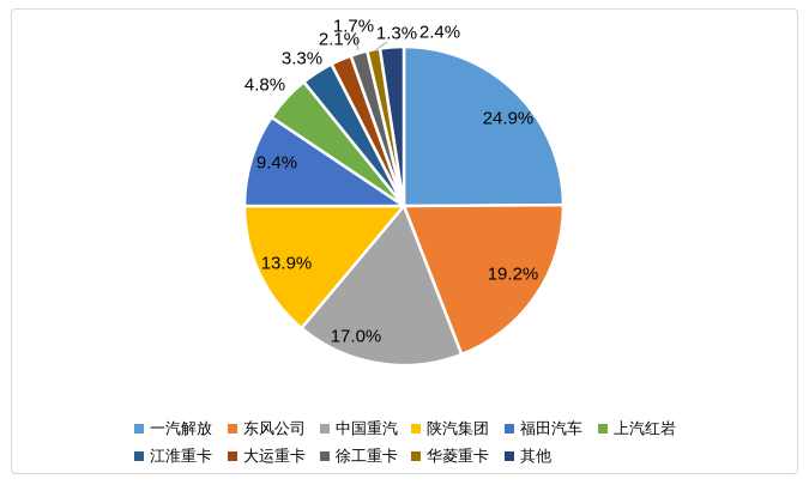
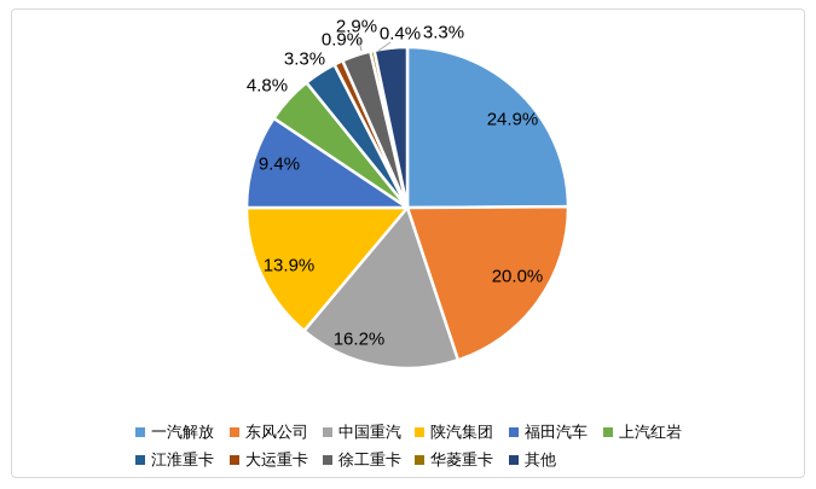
东风公司: 19.2% -> 20.0%
中国重汽: 17.0% -> 16.2%
大运重卡: 2.1% -> 0.9%
徐工重卡: 1.7% -> 2.9%
华菱重卡: 1.3% -> 0.4%
其他: 2.4% -> 3.3%
